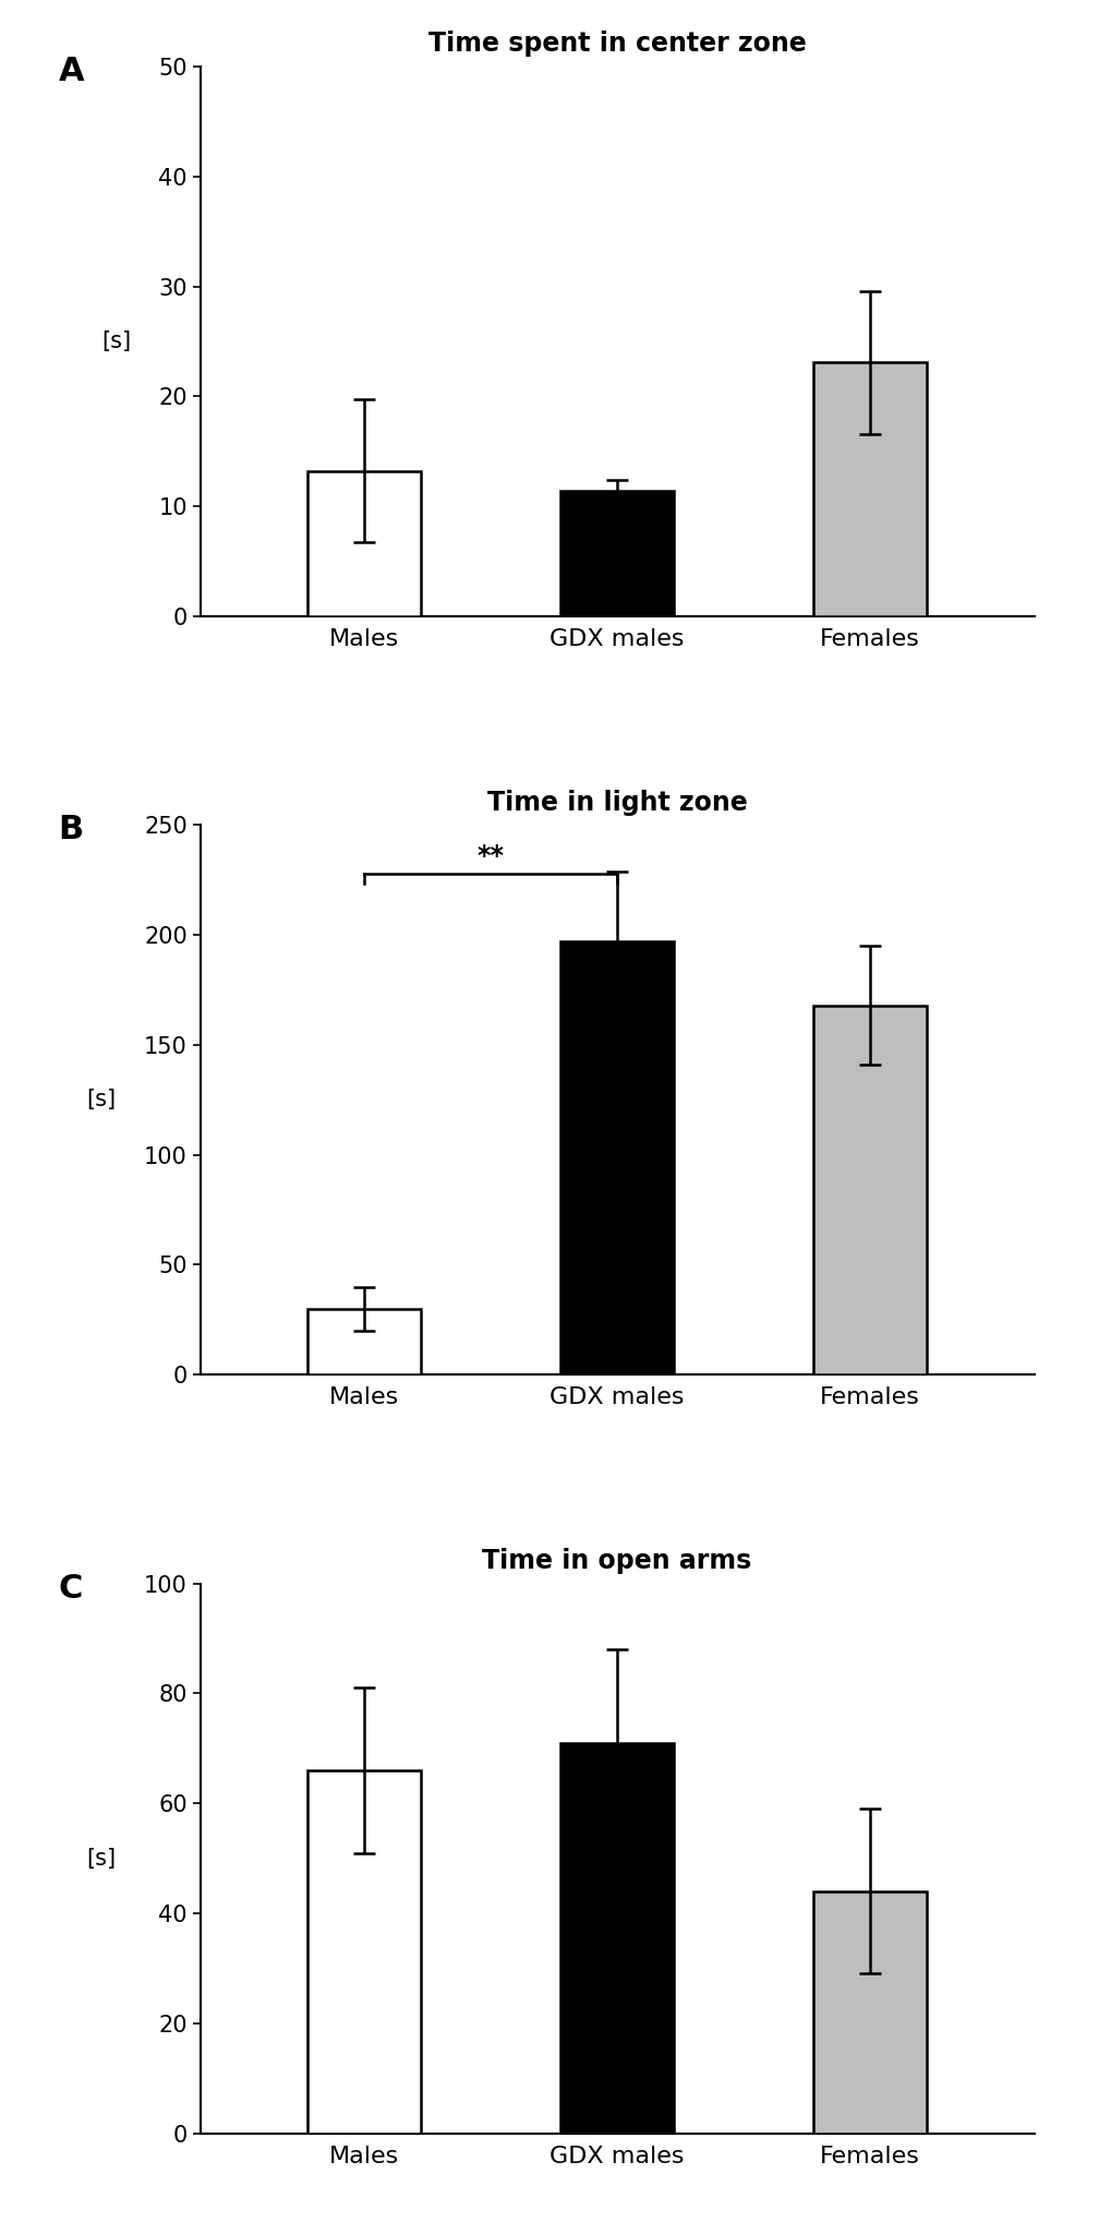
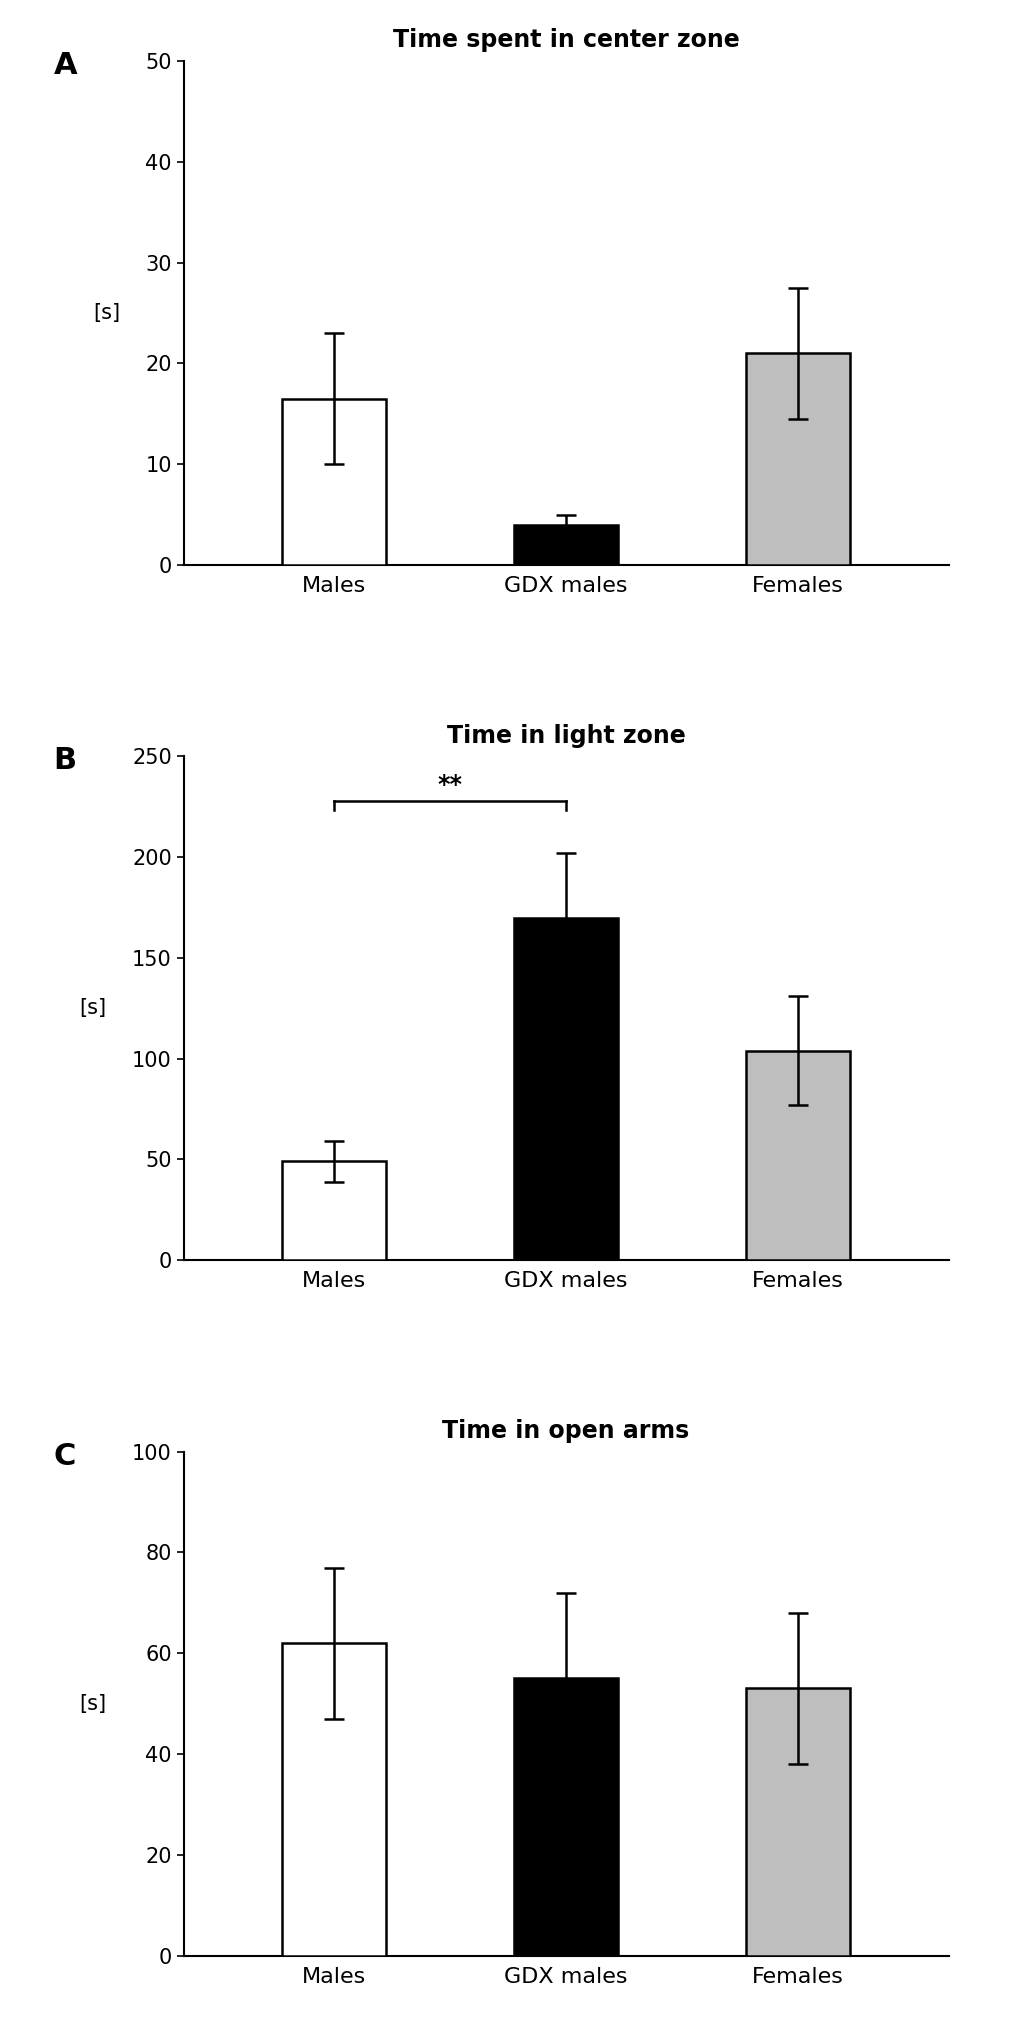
Time spent in center zone/Males: 13.2 -> 16.5
Time spent in center zone/GDX males: 11.4 -> 4.0
Time spent in center zone/Females: 23.1 -> 21.0
Time in light zone/Males: 30 -> 49
Time in light zone/GDX males: 197 -> 170
Time in light zone/Females: 168 -> 104
Time in open arms/Males: 66 -> 62
Time in open arms/GDX males: 71 -> 55
Time in open arms/Females: 44 -> 53
